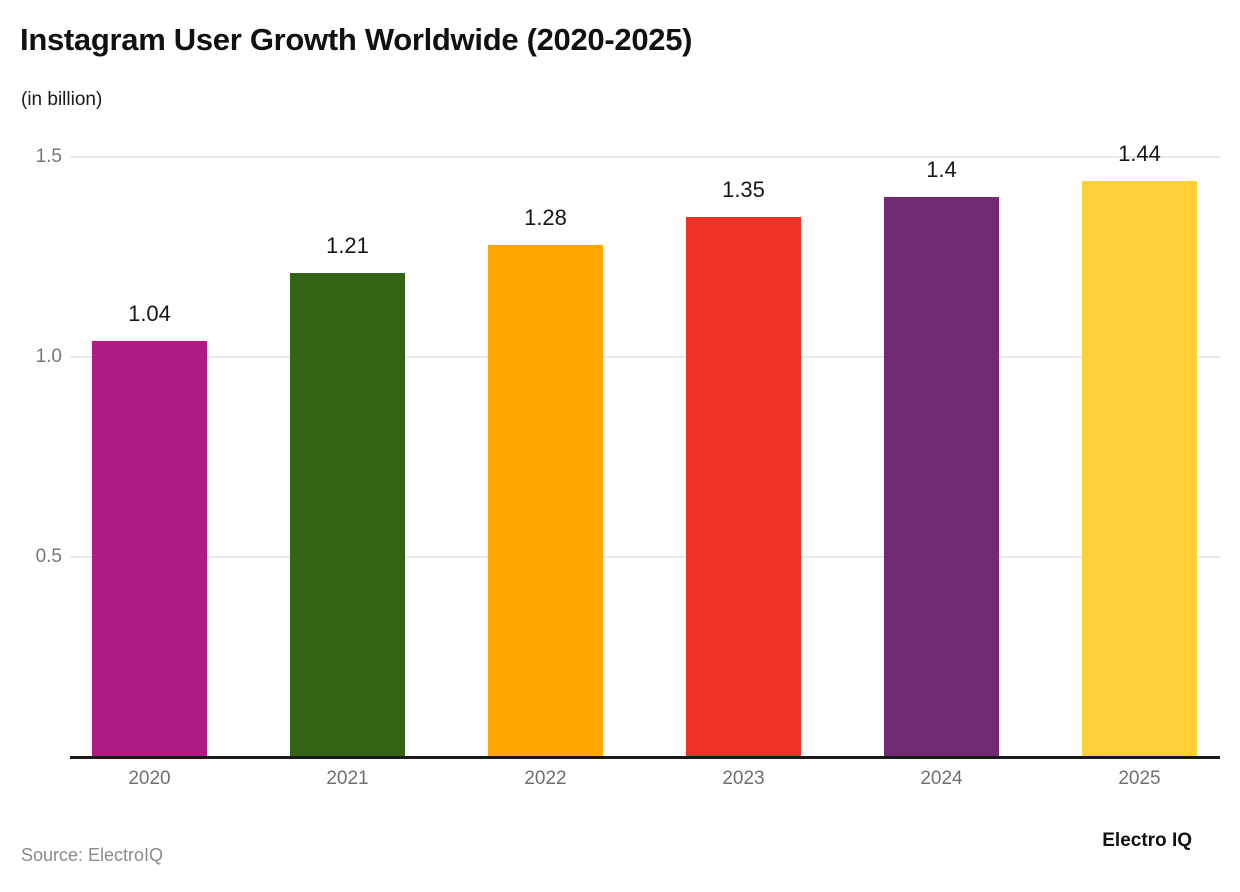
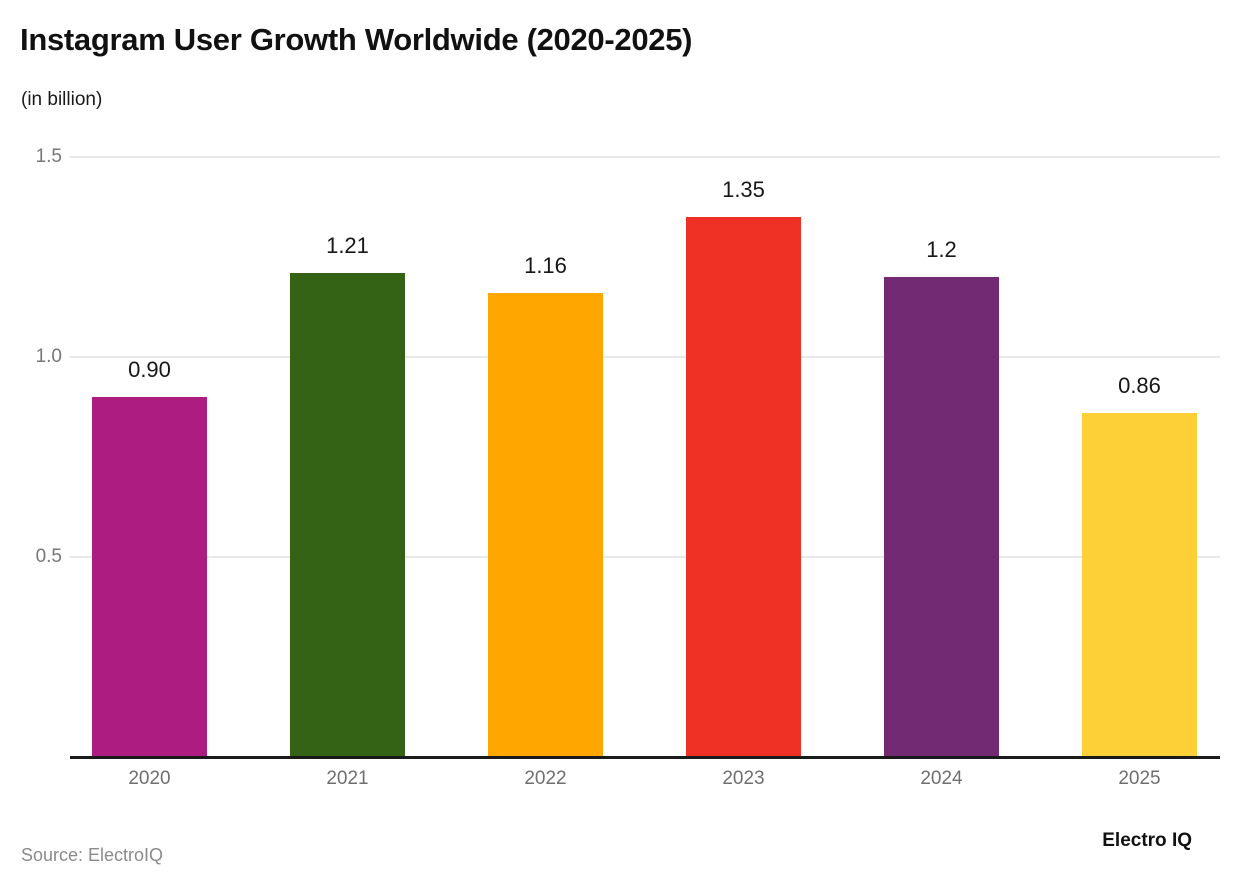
2020: 1.04 -> 0.90
2022: 1.28 -> 1.16
2024: 1.4 -> 1.2
2025: 1.44 -> 0.86
